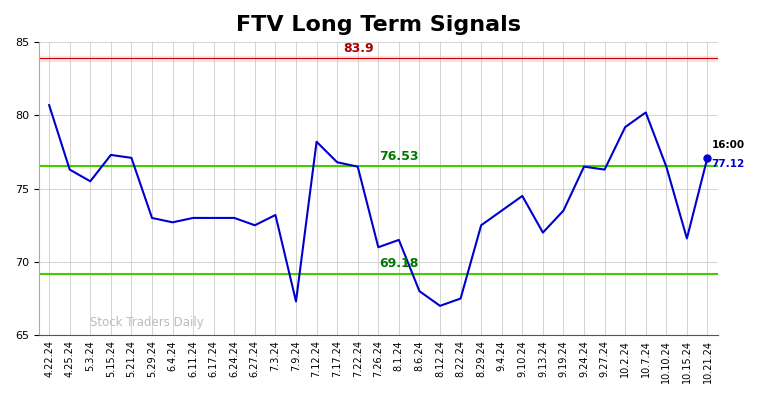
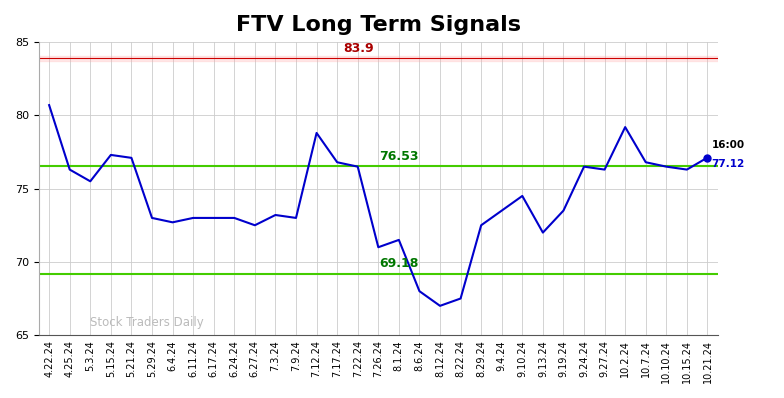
7.9.24: 67.3 -> 73.0
7.12.24: 78.2 -> 78.8
10.7.24: 80.2 -> 76.8
10.15.24: 71.6 -> 76.3
